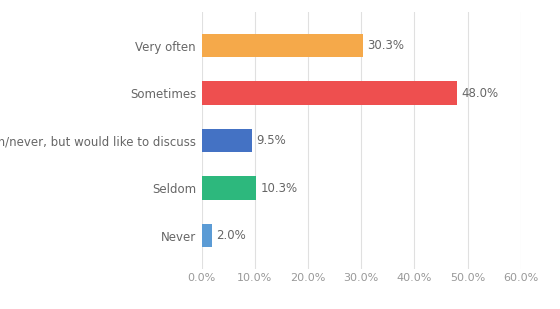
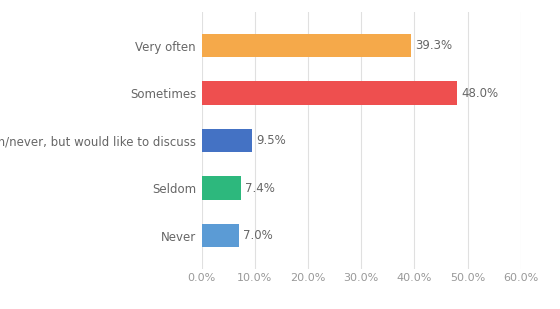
Very often: 30.3% -> 39.3%
Seldom: 10.3% -> 7.4%
Never: 2.0% -> 7.0%
